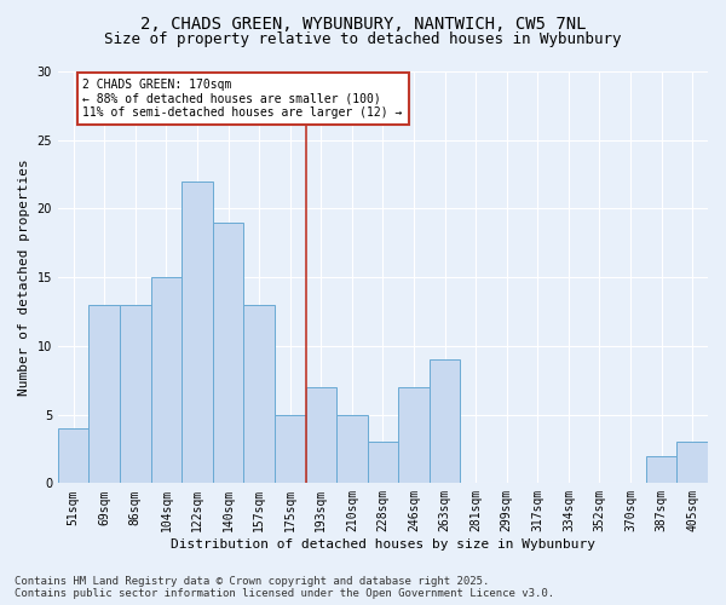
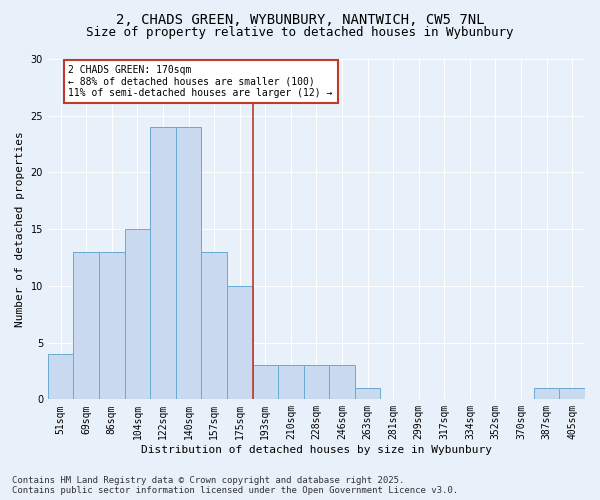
122sqm: 22 -> 24
140sqm: 19 -> 24
175sqm: 5 -> 10
193sqm: 7 -> 3
210sqm: 5 -> 3
246sqm: 7 -> 3
263sqm: 9 -> 1
387sqm: 2 -> 1
405sqm: 3 -> 1
